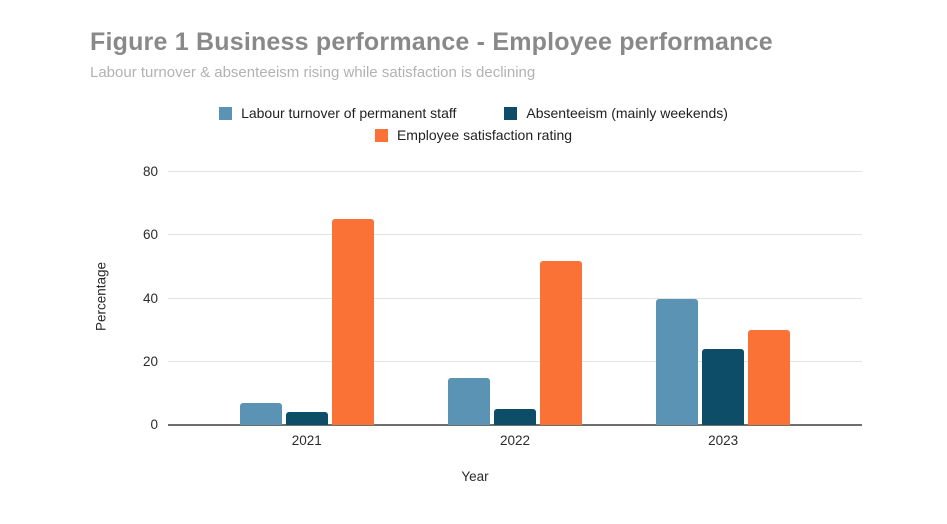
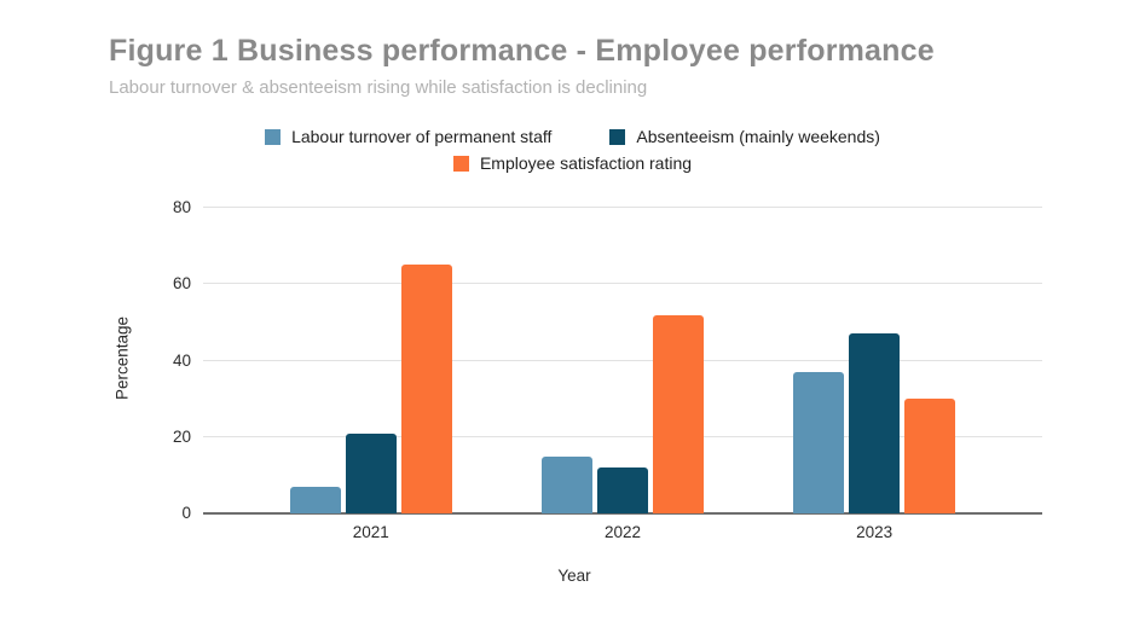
Absenteeism (mainly weekends)/2021: 4 -> 21
Absenteeism (mainly weekends)/2022: 5 -> 12
Labour turnover of permanent staff/2023: 40 -> 37
Absenteeism (mainly weekends)/2023: 24 -> 47
